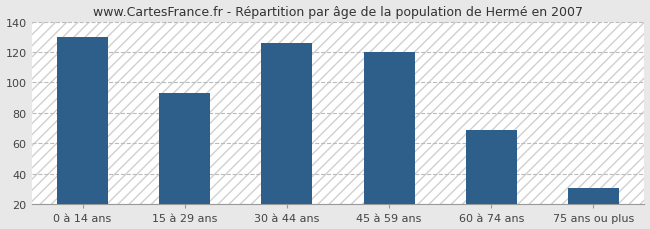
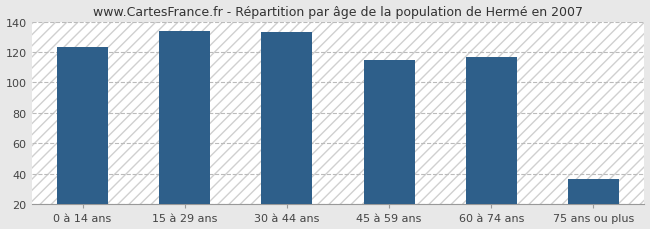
0 à 14 ans: 130 -> 123
15 à 29 ans: 93 -> 134
30 à 44 ans: 126 -> 133
45 à 59 ans: 120 -> 115
60 à 74 ans: 69 -> 117
75 ans ou plus: 31 -> 37
